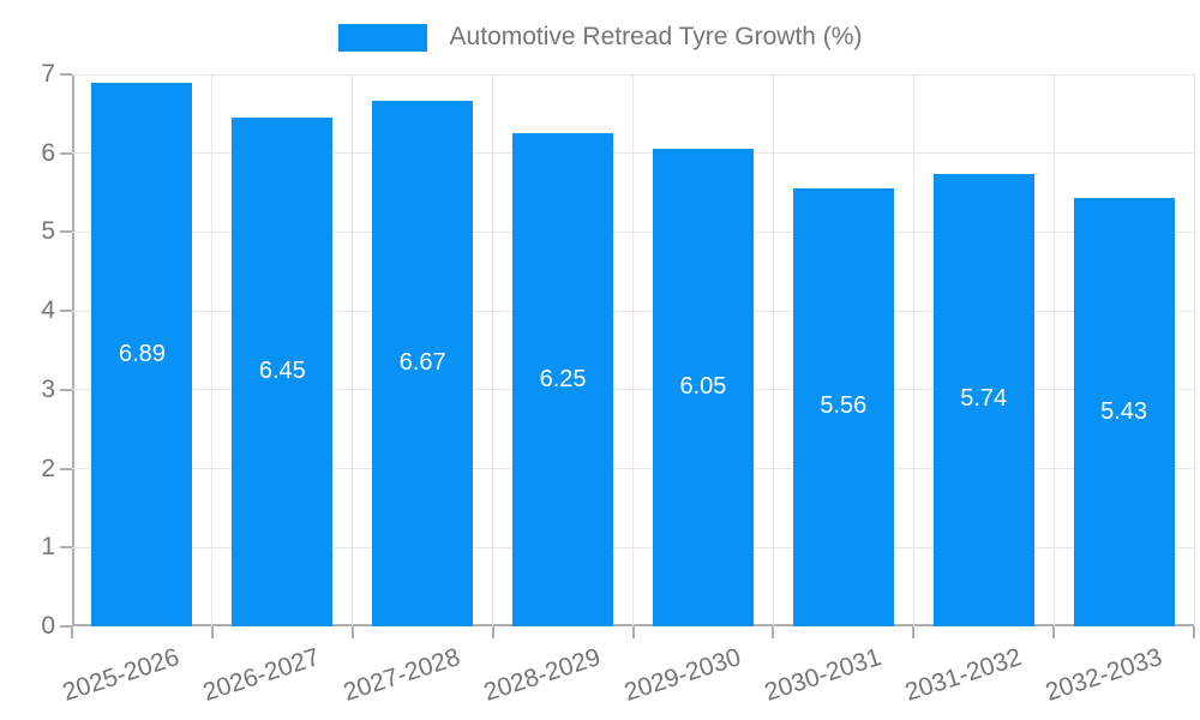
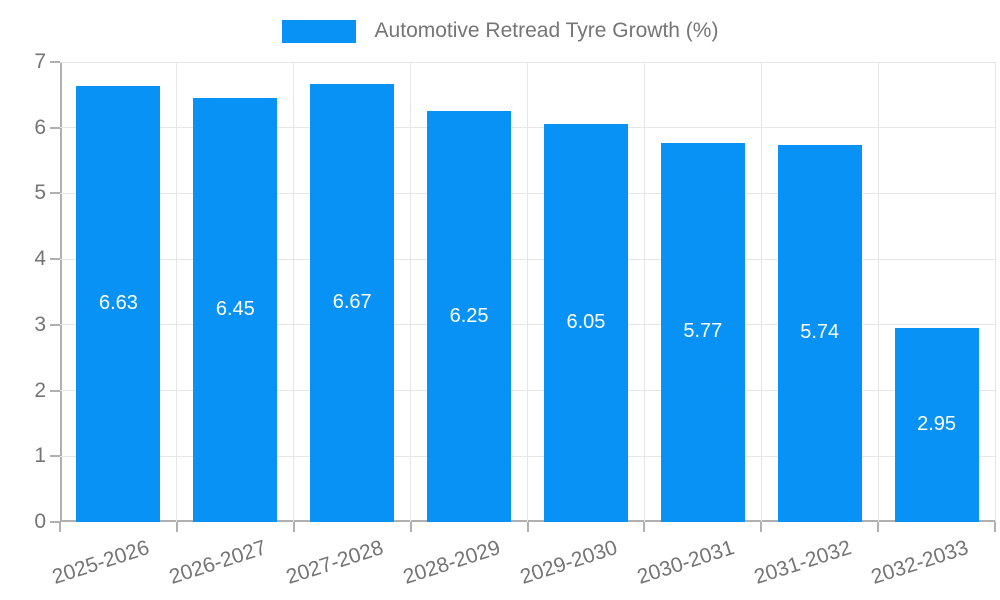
2025-2026: 6.89 -> 6.63
2030-2031: 5.56 -> 5.77
2032-2033: 5.43 -> 2.95
